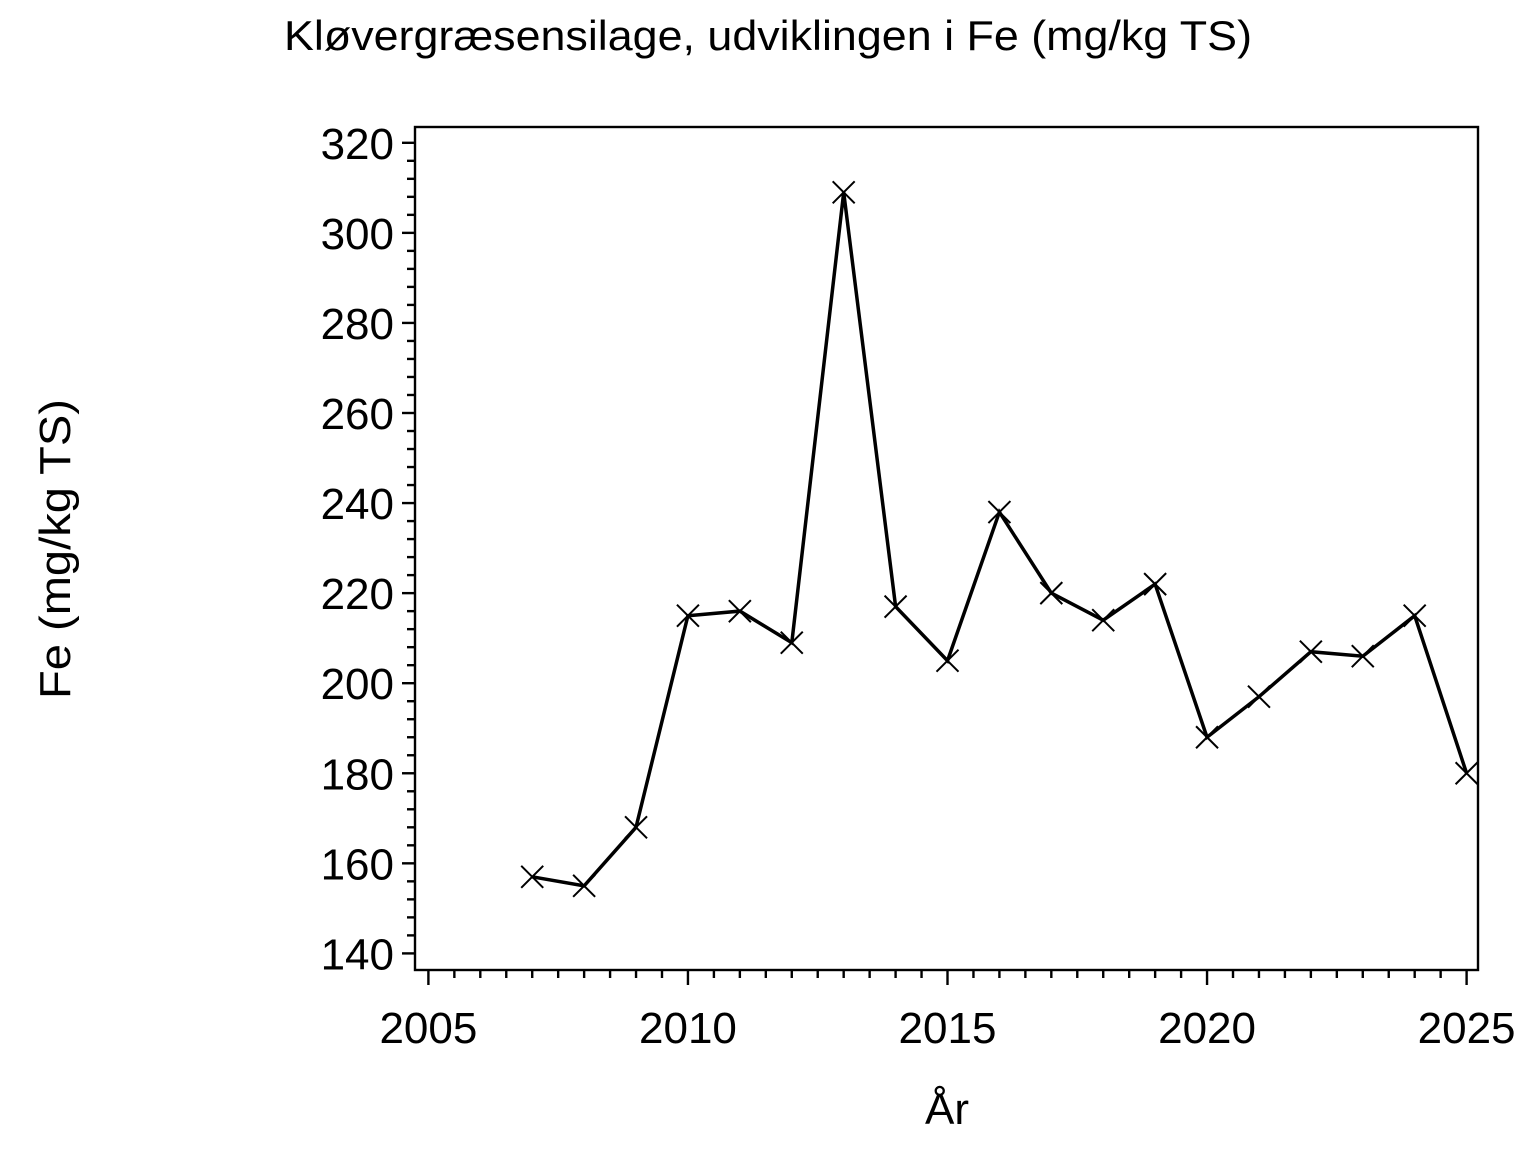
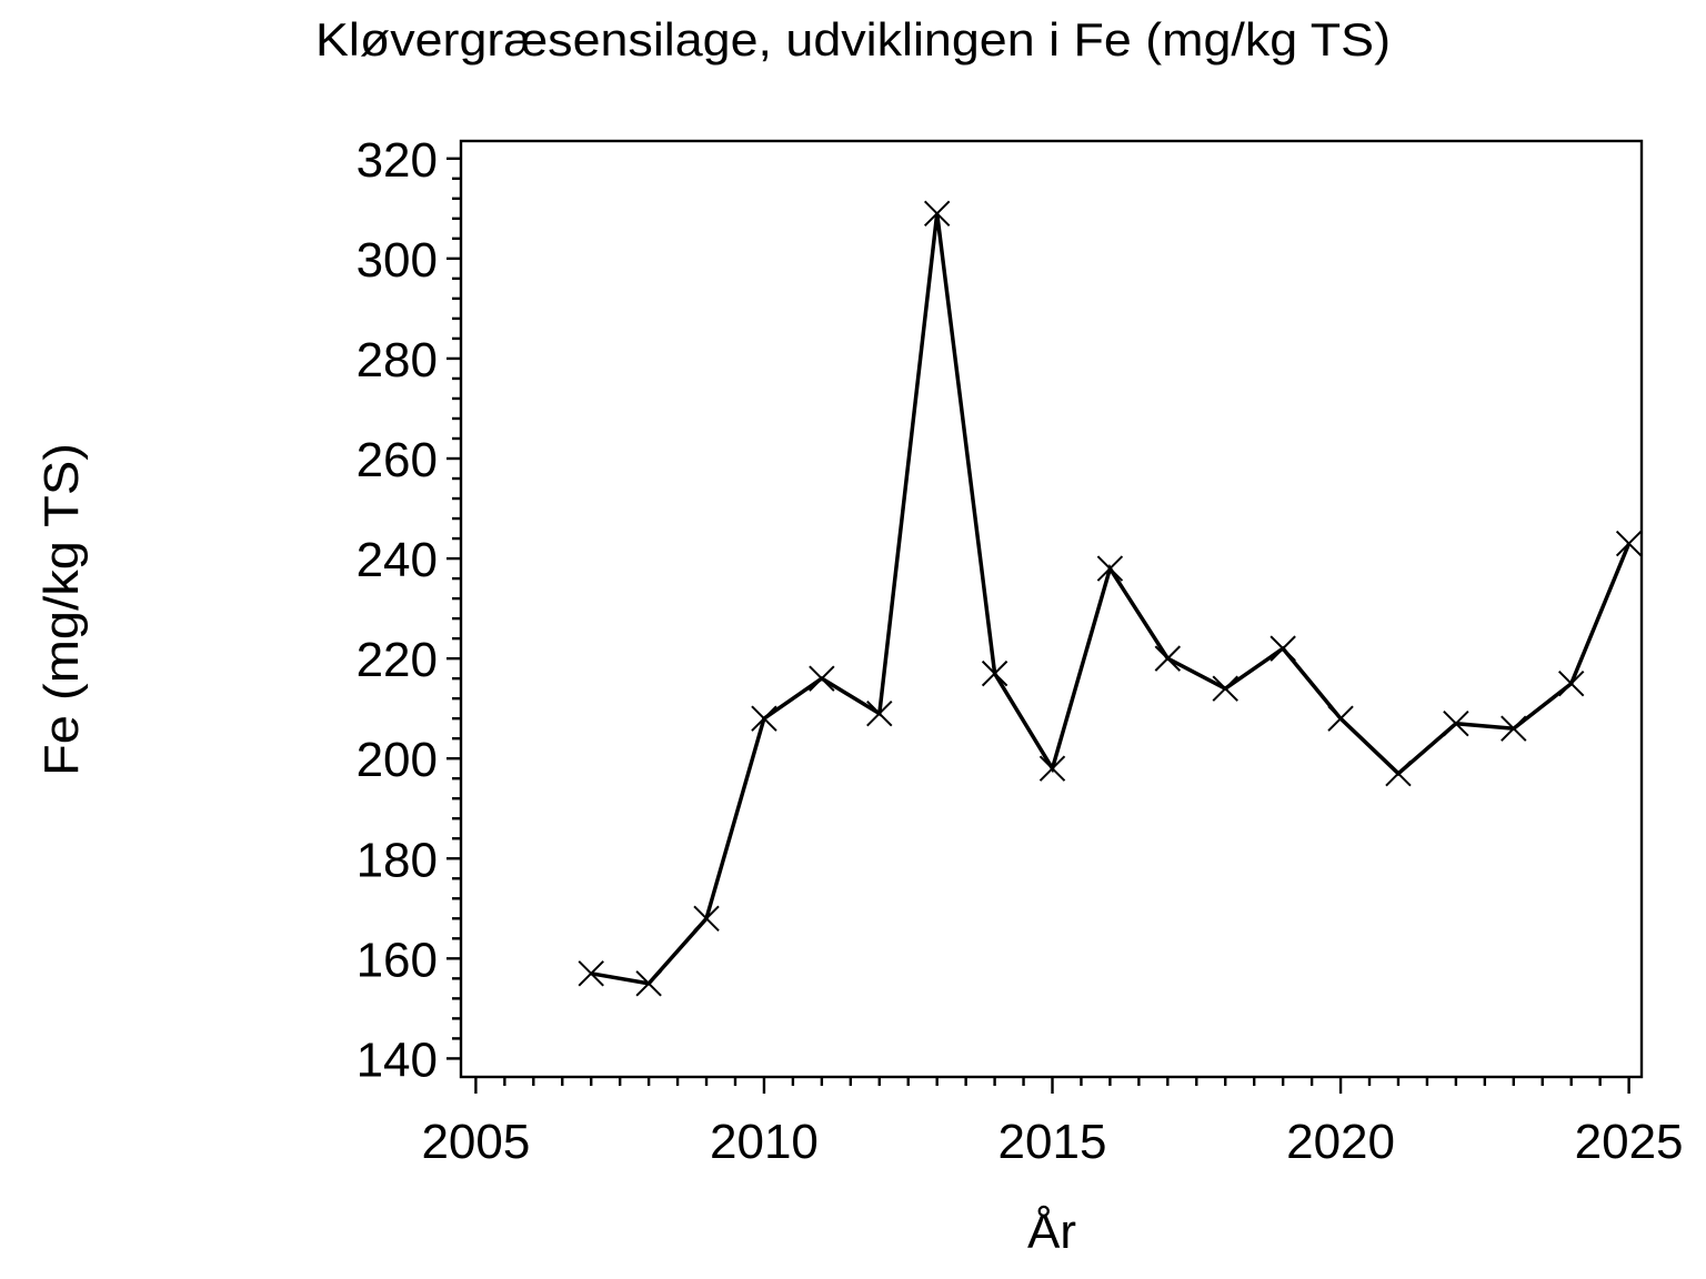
2010: 215 -> 208
2015: 205 -> 198
2020: 188 -> 208
2025: 180 -> 243
